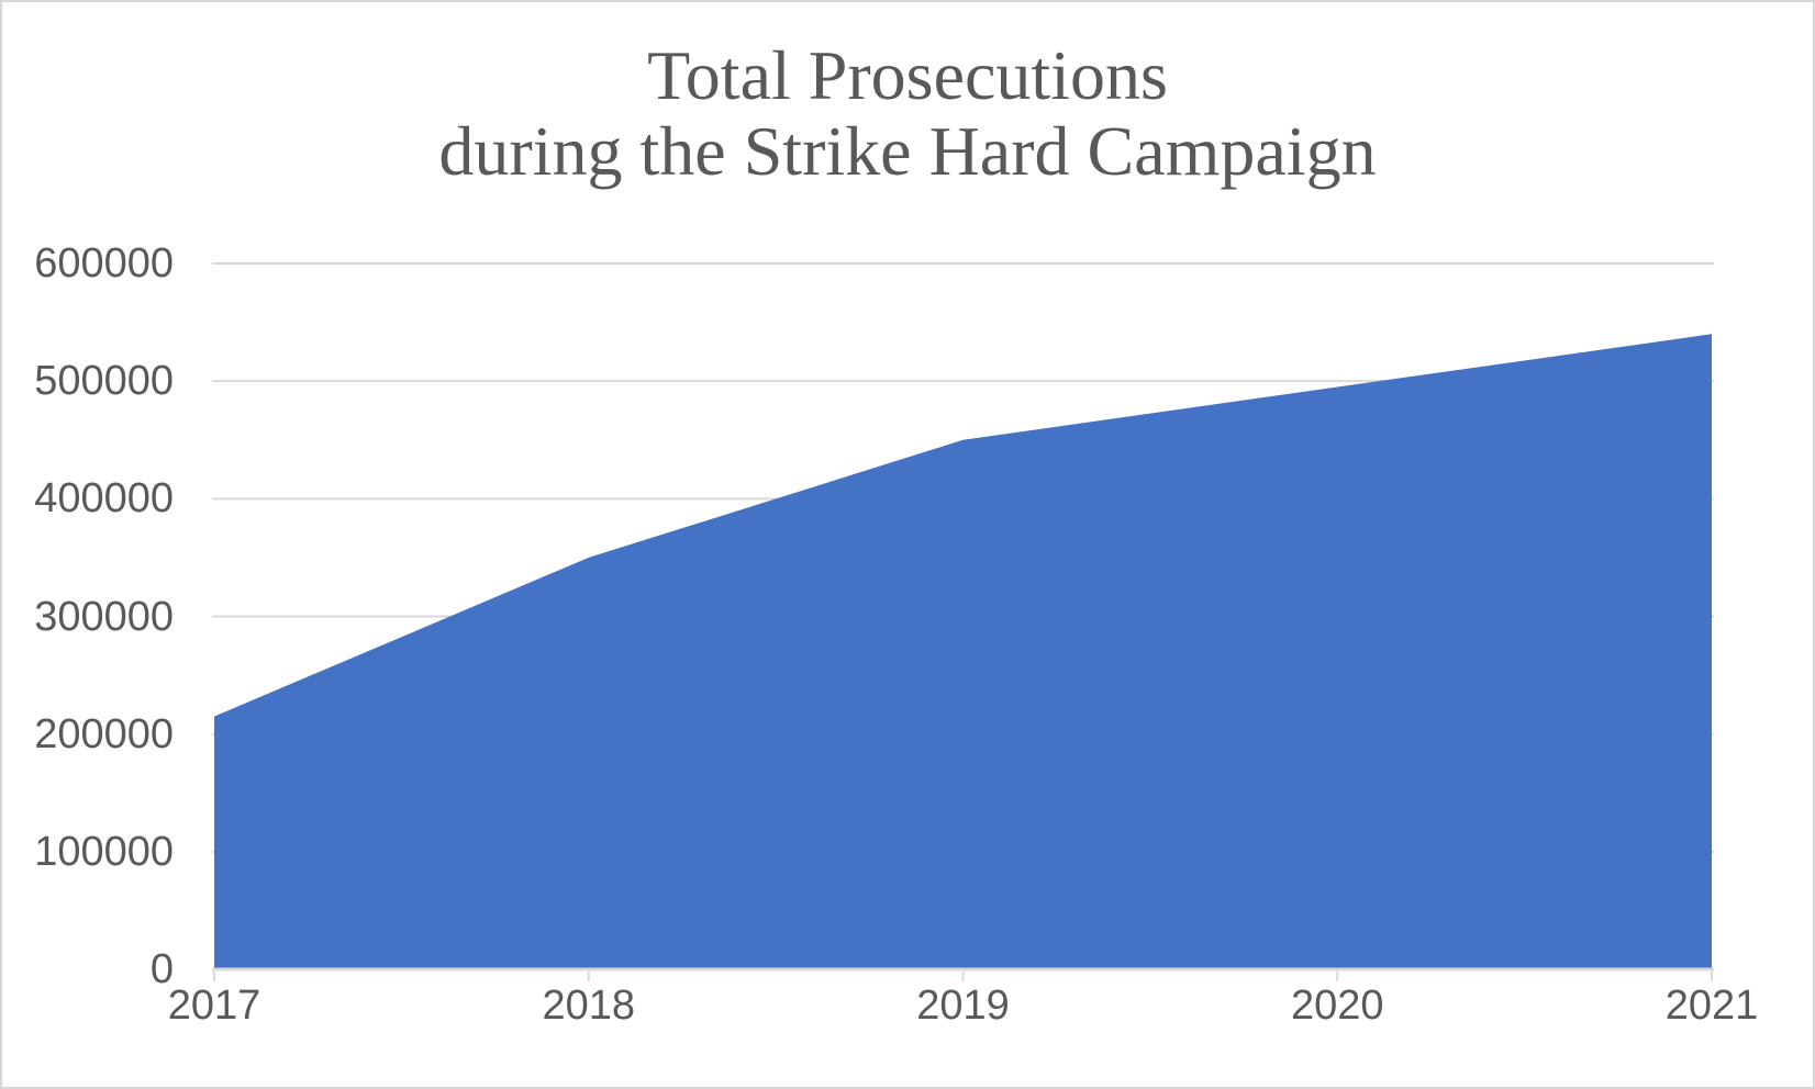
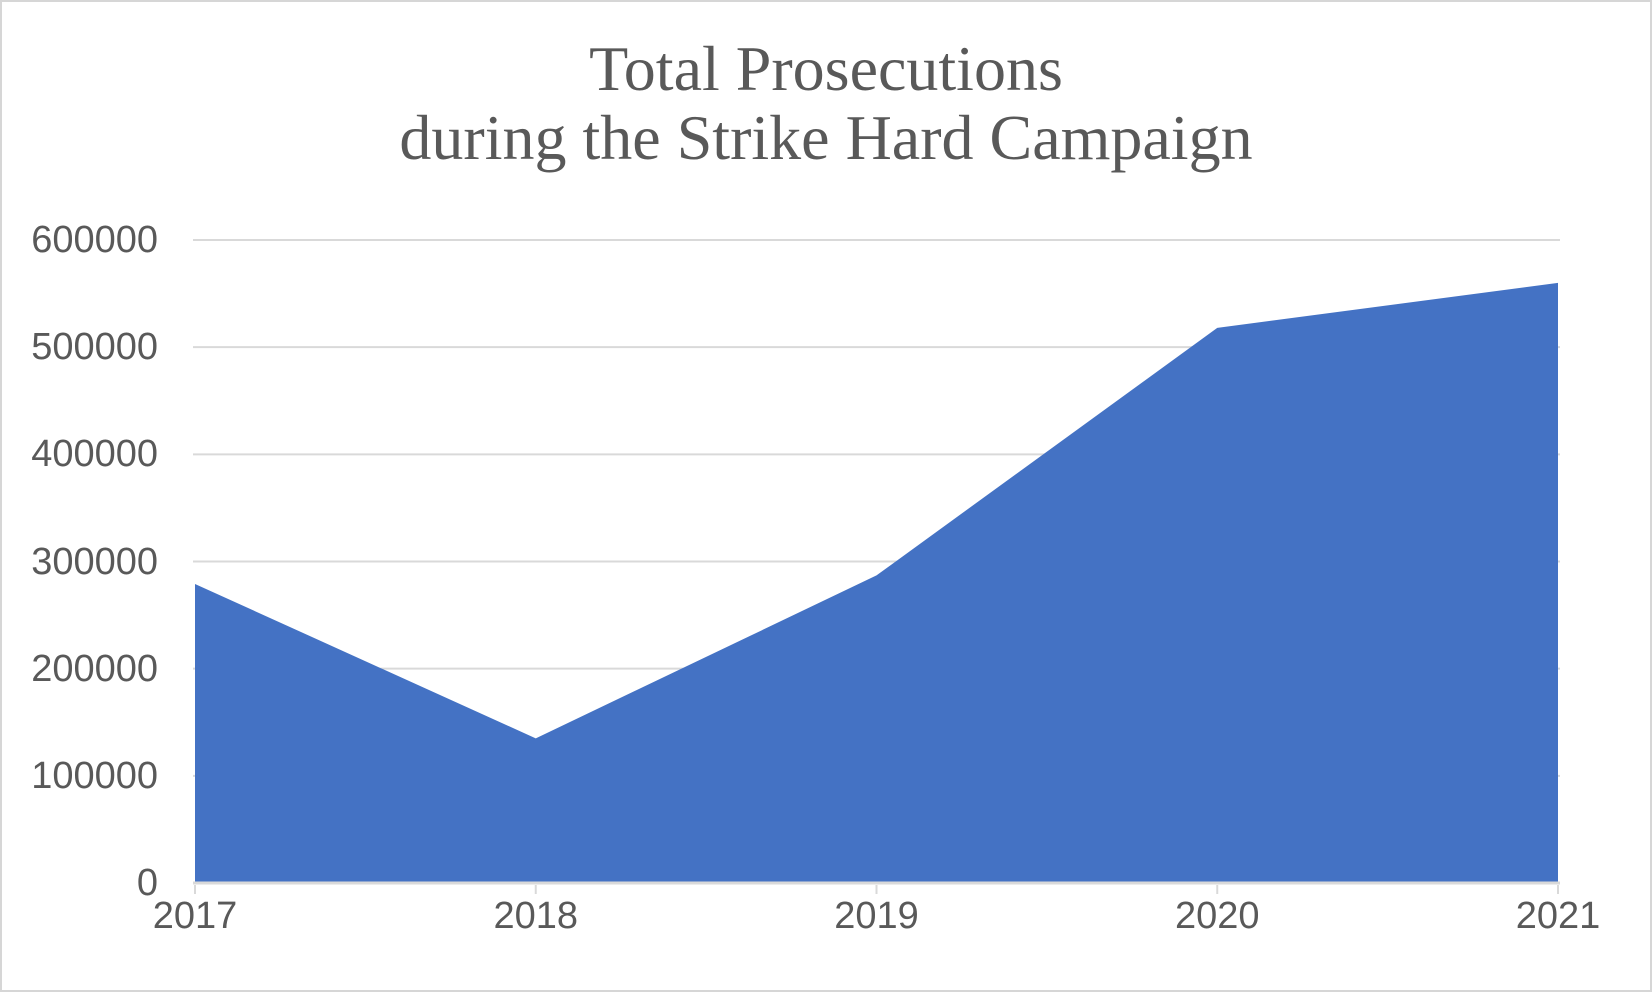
2017: 215000 -> 279000
2018: 350000 -> 135000
2019: 450000 -> 287000
2020: 495000 -> 518000
2021: 540000 -> 560000
